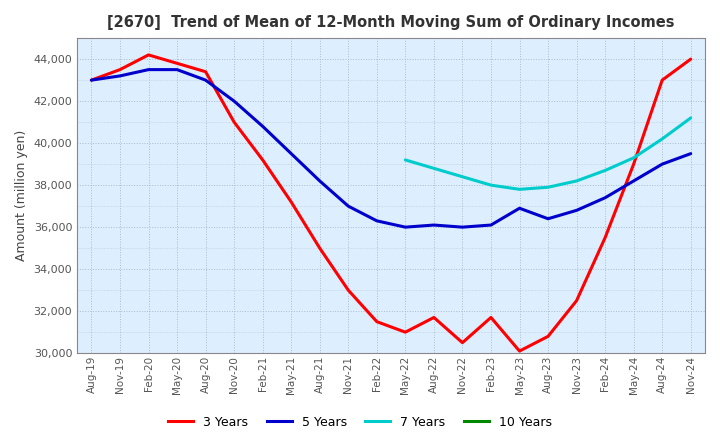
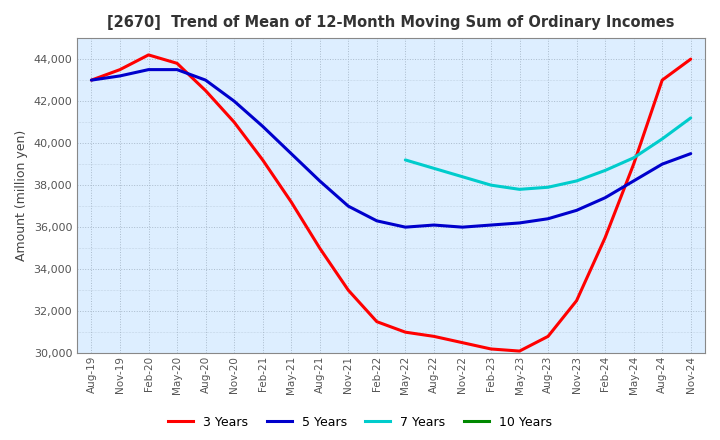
3 Years/Aug-20: 43,400 -> 42,500
3 Years/Aug-22: 31,700 -> 30,800
3 Years/Feb-23: 31,700 -> 30,200
5 Years/May-23: 36,900 -> 36,200
